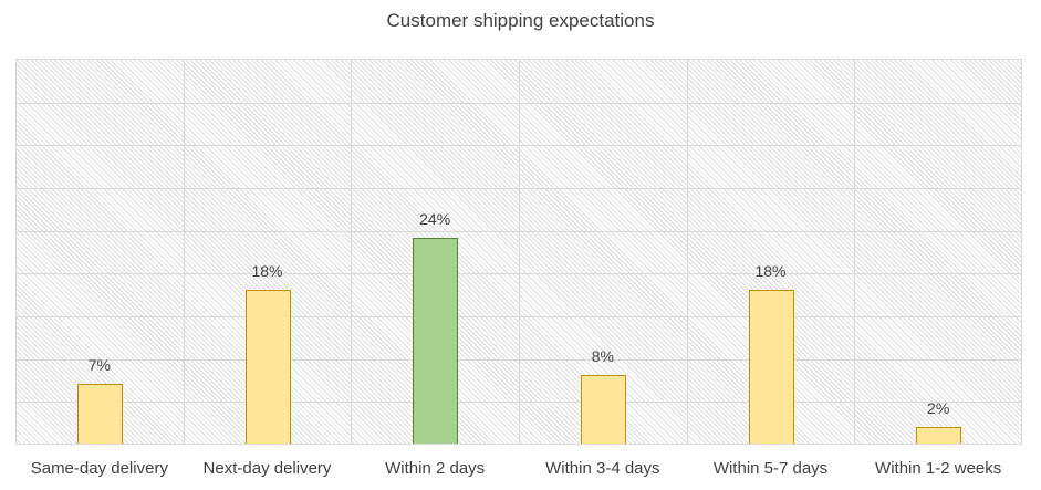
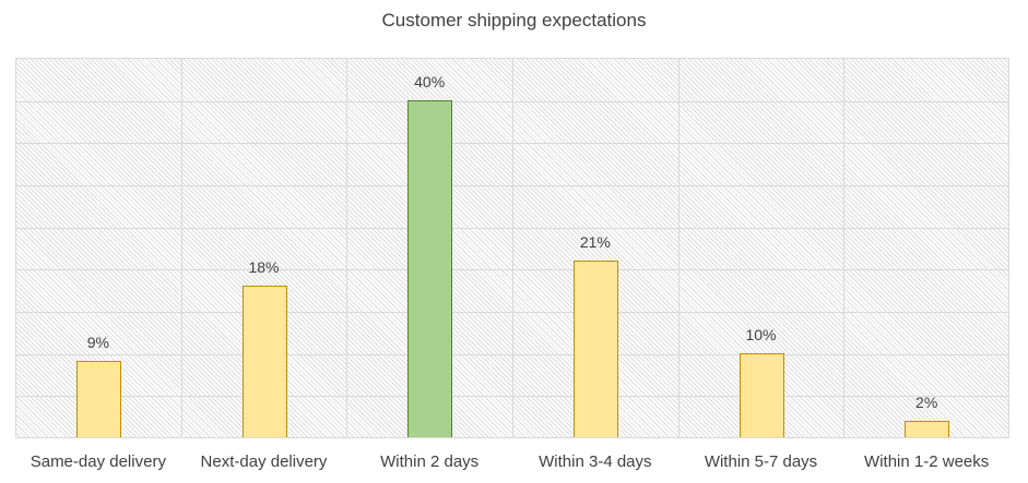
Same-day delivery: 7% -> 9%
Within 2 days: 24% -> 40%
Within 3-4 days: 8% -> 21%
Within 5-7 days: 18% -> 10%
